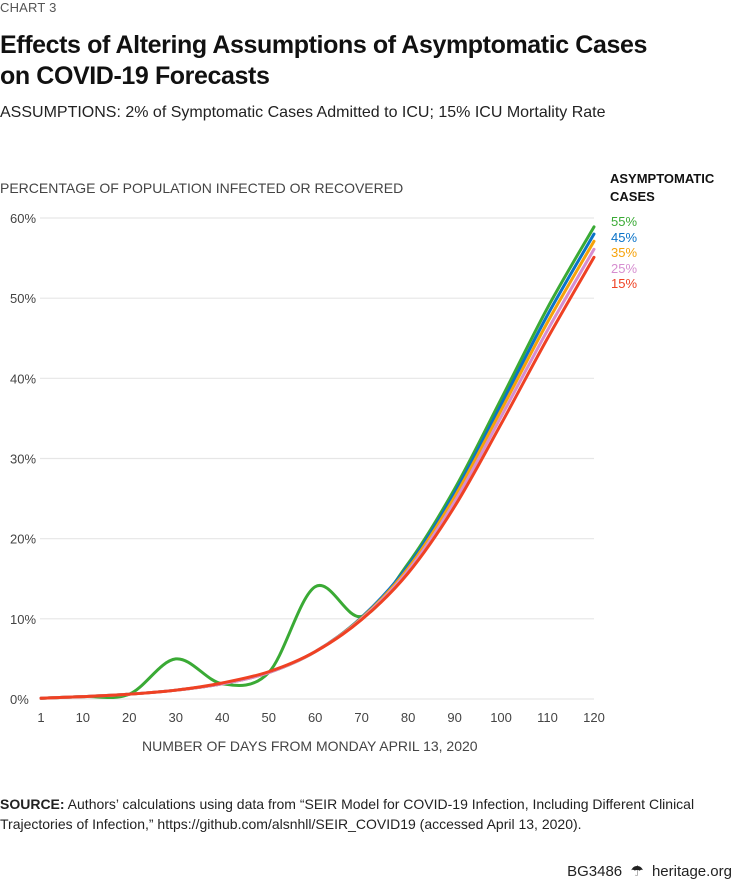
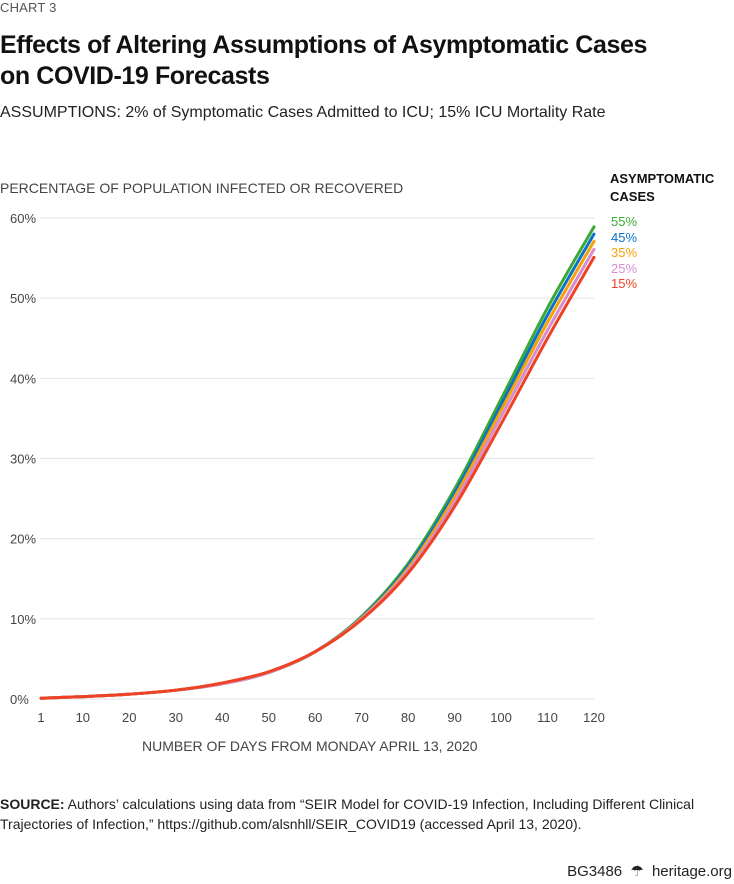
55%/30: 5% -> 1%
55%/60: 14% -> 6%
